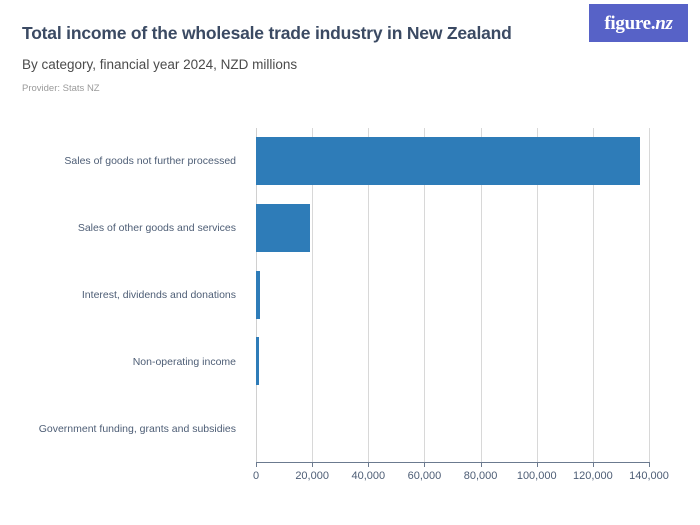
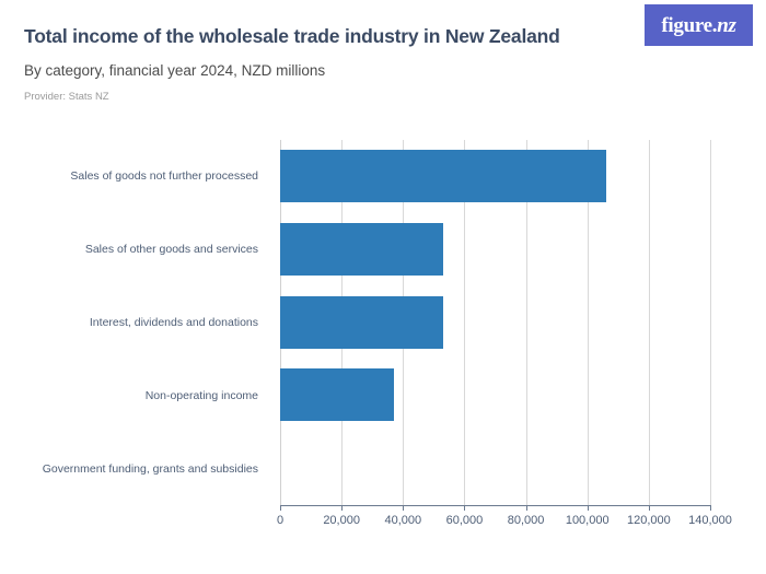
Sales of goods not further processed: 137000 -> 106000
Sales of other goods and services: 19000 -> 53000
Interest, dividends and donations: 1000 -> 53000
Non-operating income: 1000 -> 37000
